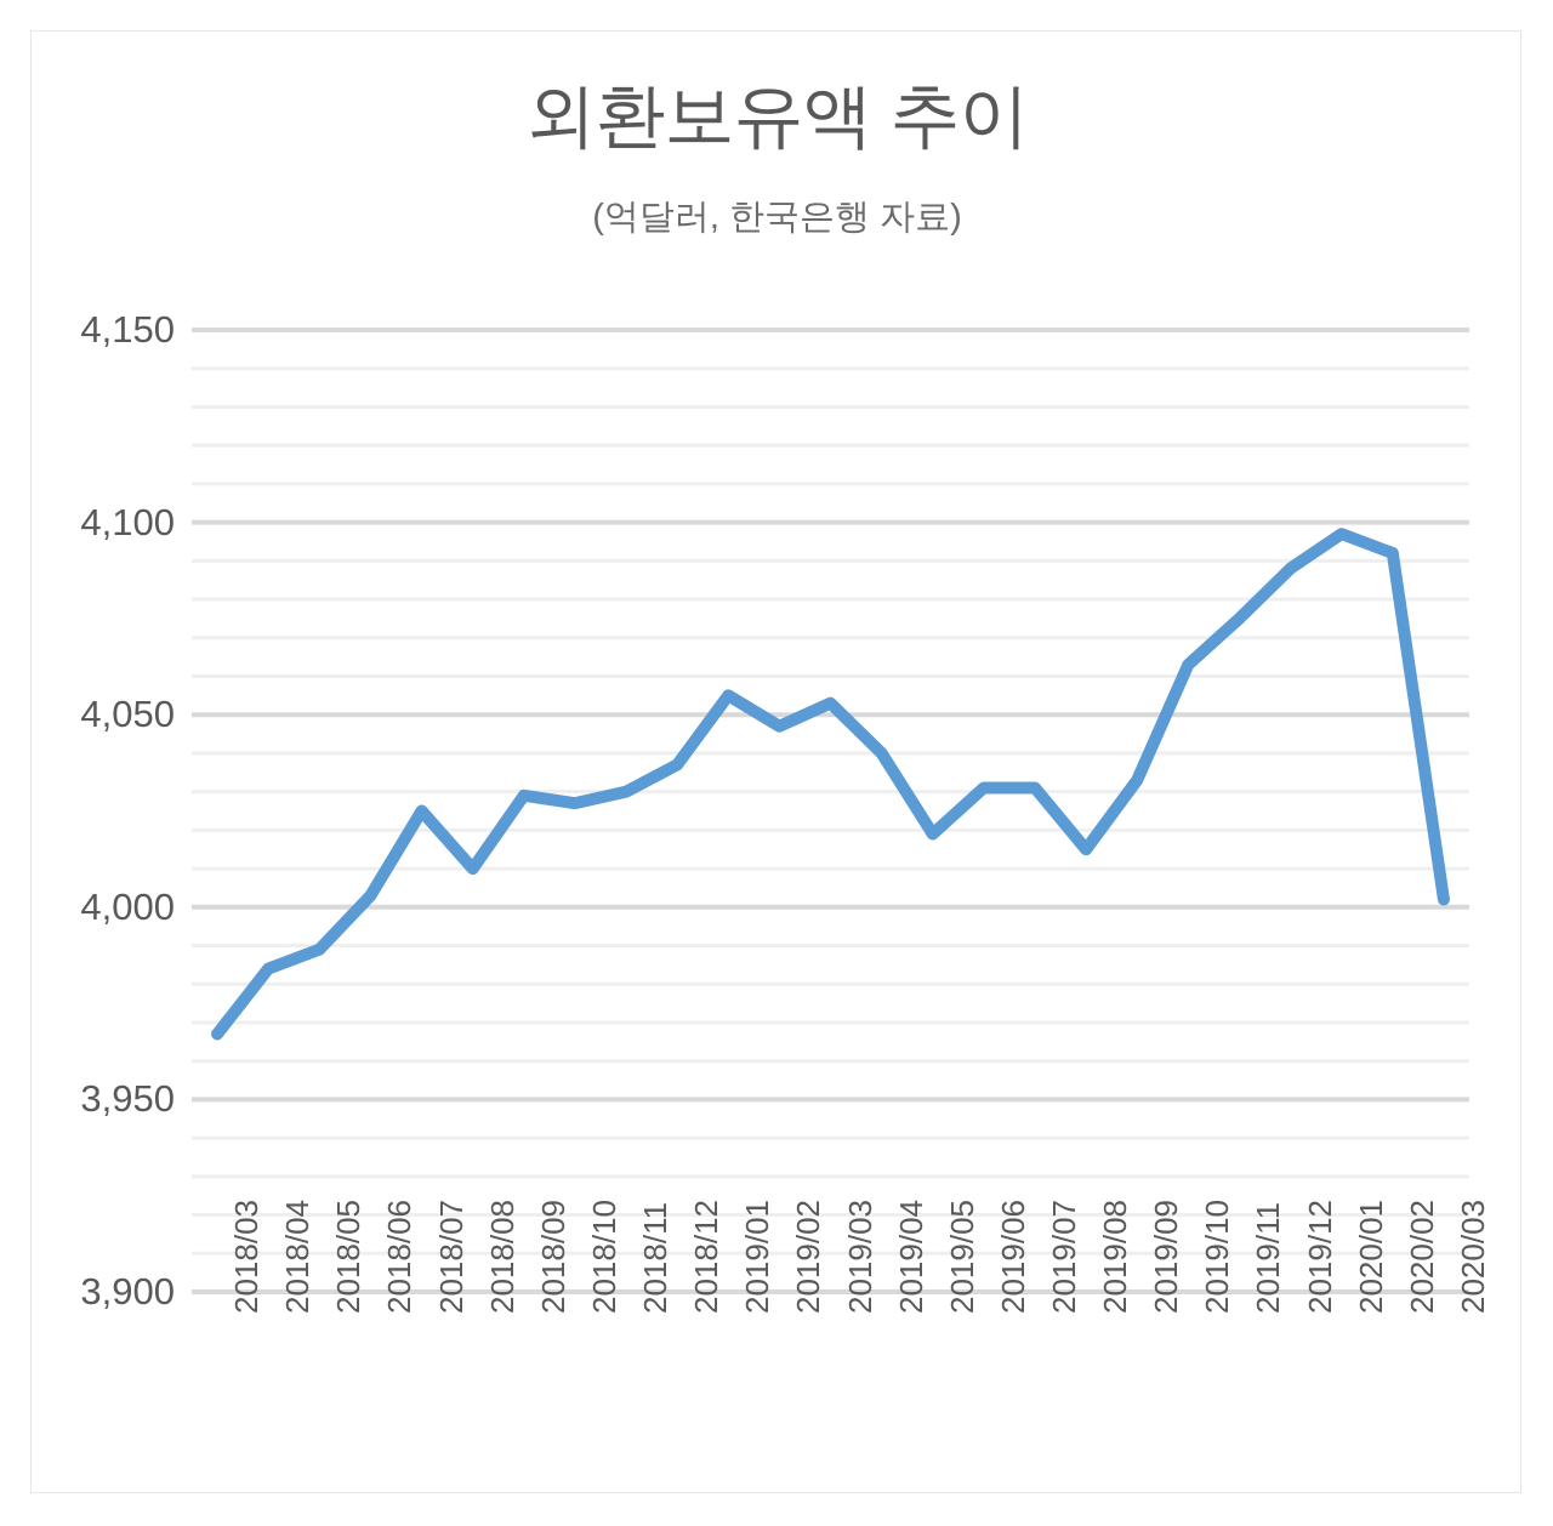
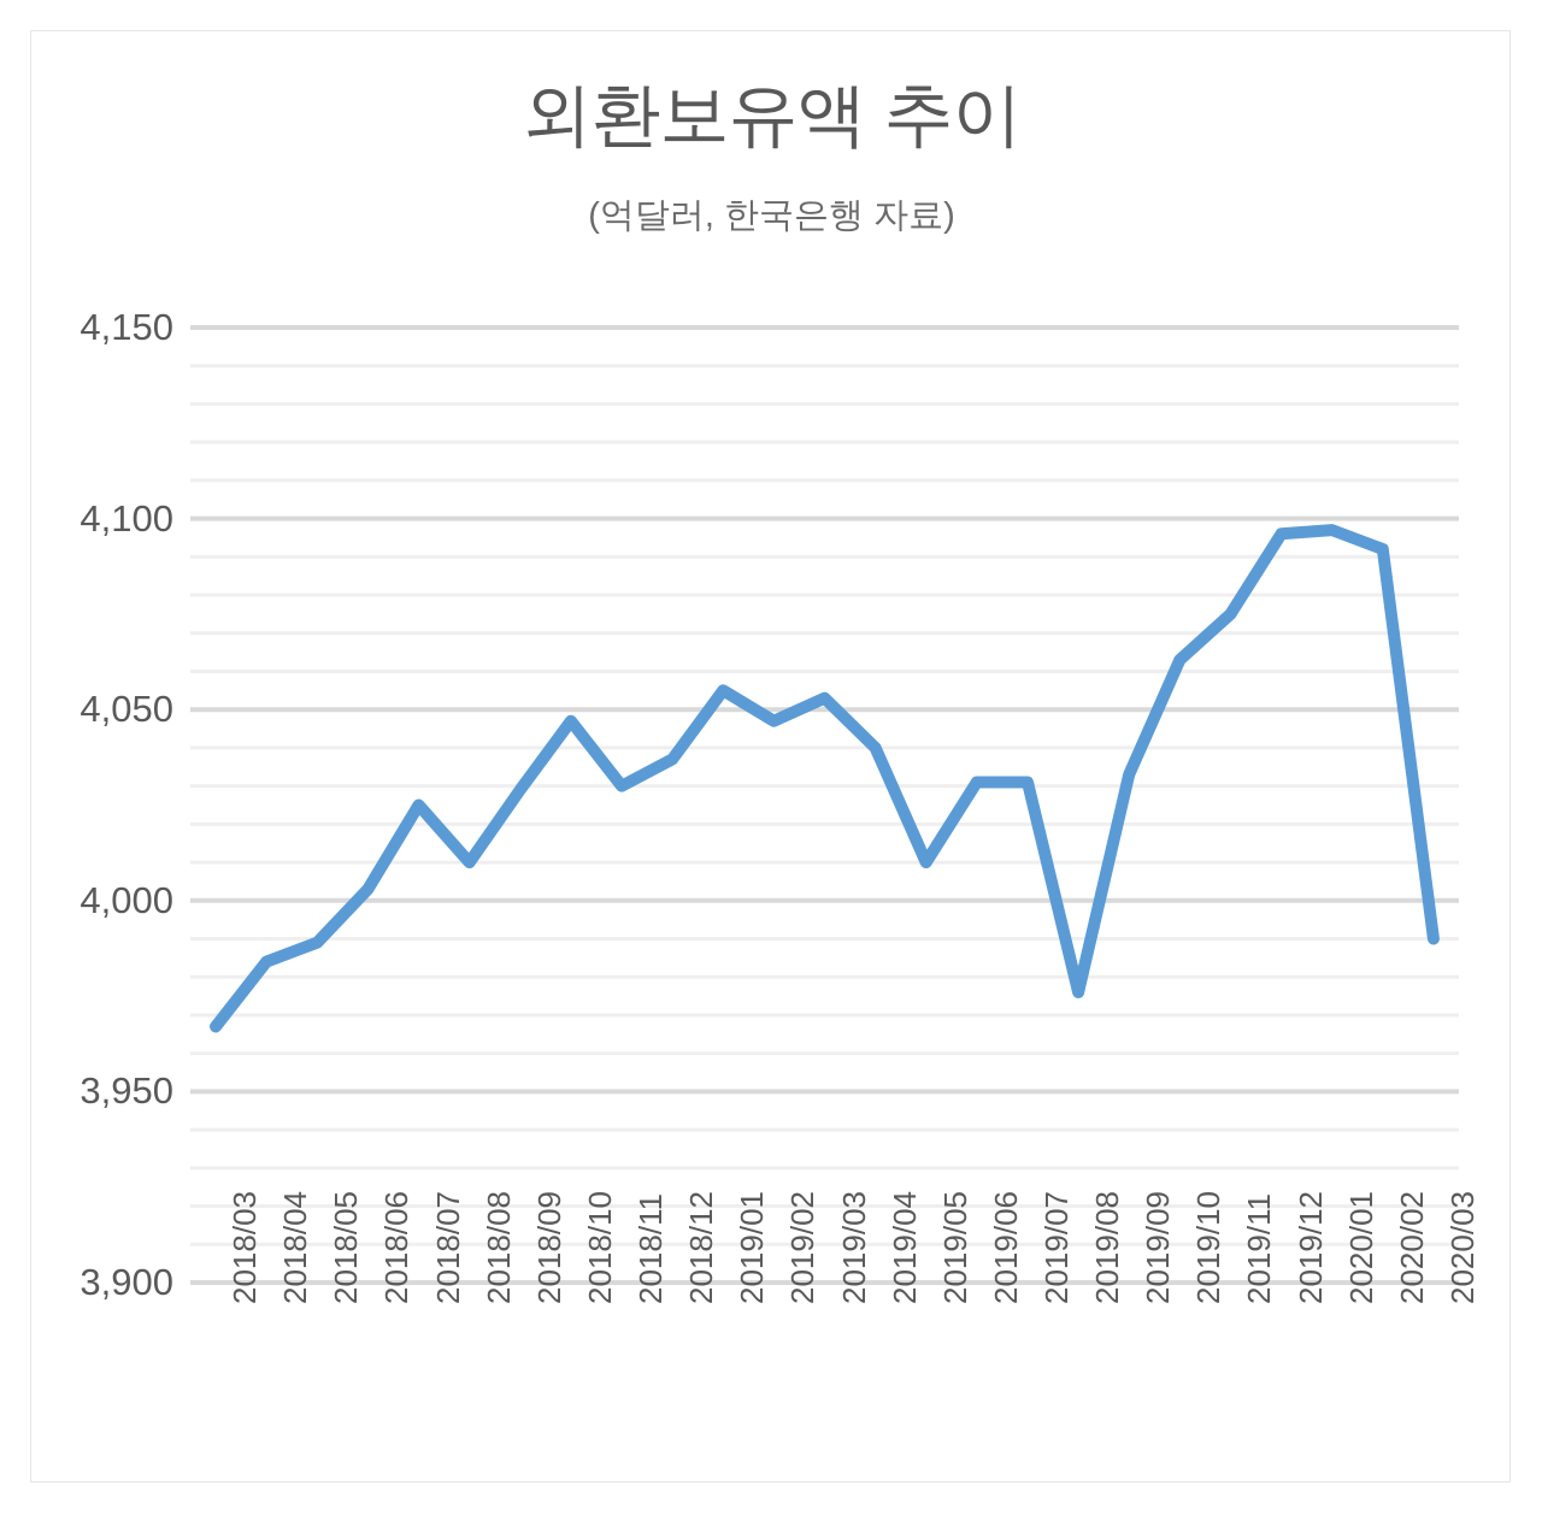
2018/10: 4027 -> 4047
2019/05: 4019 -> 4010
2019/08: 4015 -> 3976
2019/12: 4088 -> 4096
2020/03: 4002 -> 3990
